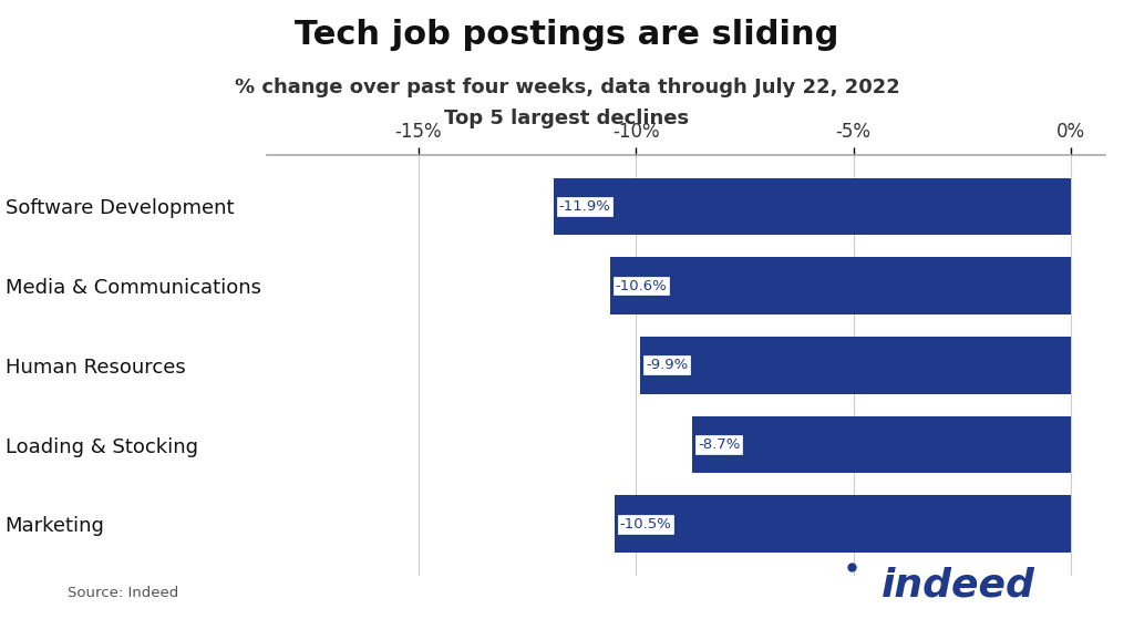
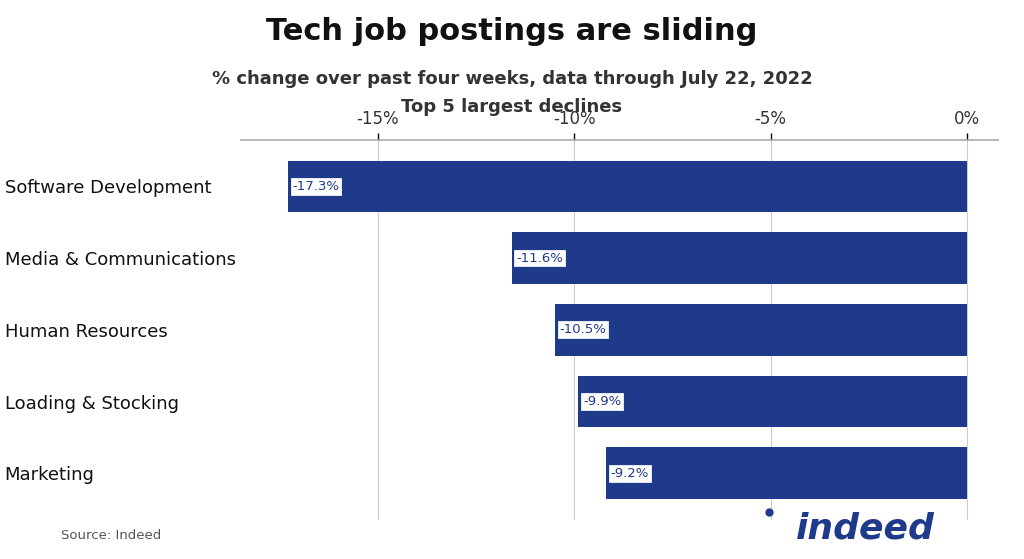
Software Development: -11.9% -> -17.3%
Media & Communications: -10.6% -> -11.6%
Human Resources: -9.9% -> -10.5%
Loading & Stocking: -8.7% -> -9.9%
Marketing: -10.5% -> -9.2%
